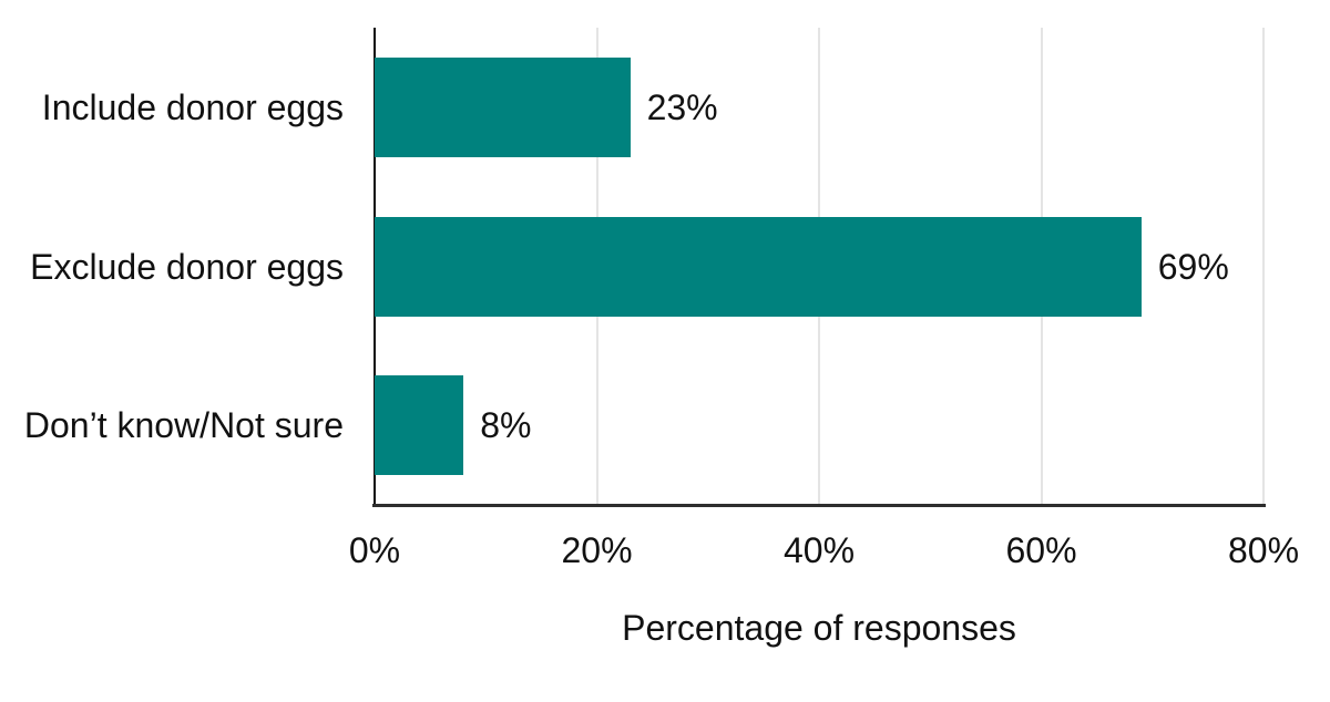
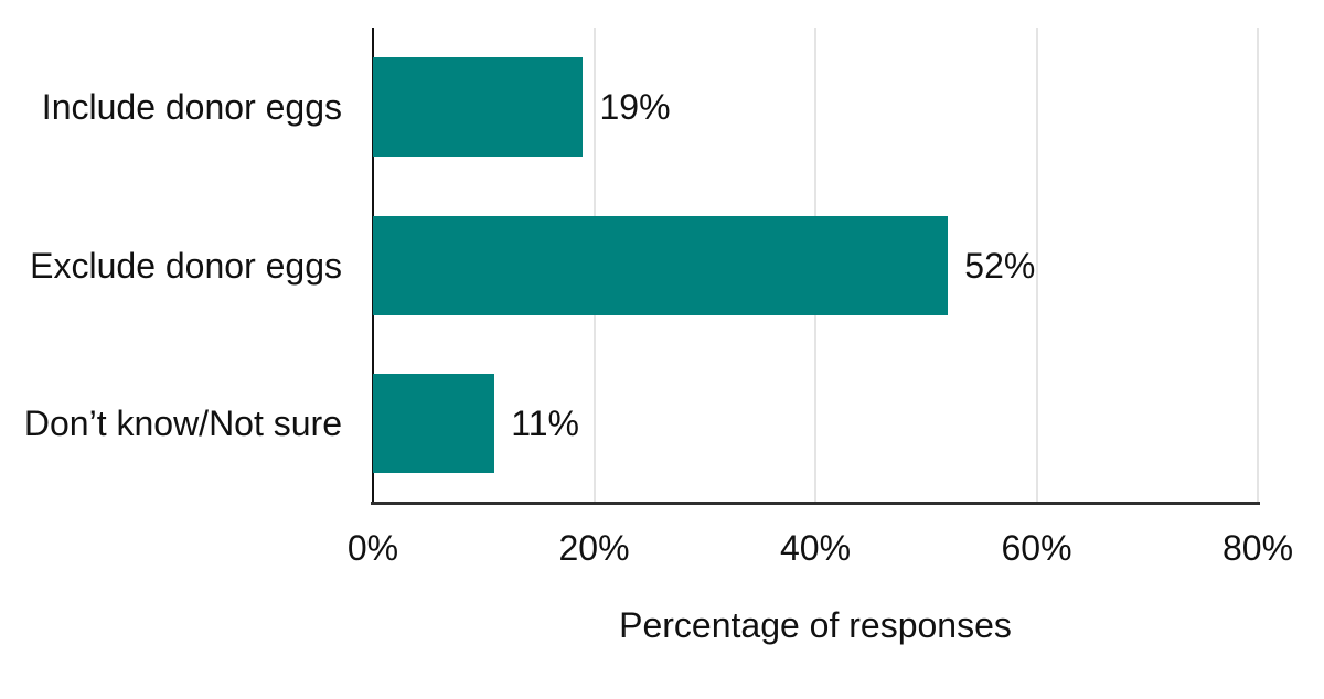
Include donor eggs: 23% -> 19%
Exclude donor eggs: 69% -> 52%
Don’t know/Not sure: 8% -> 11%
